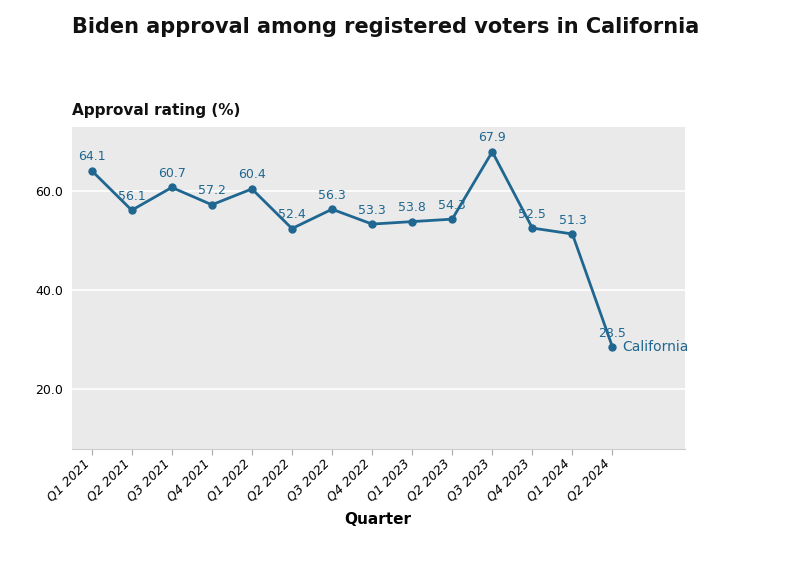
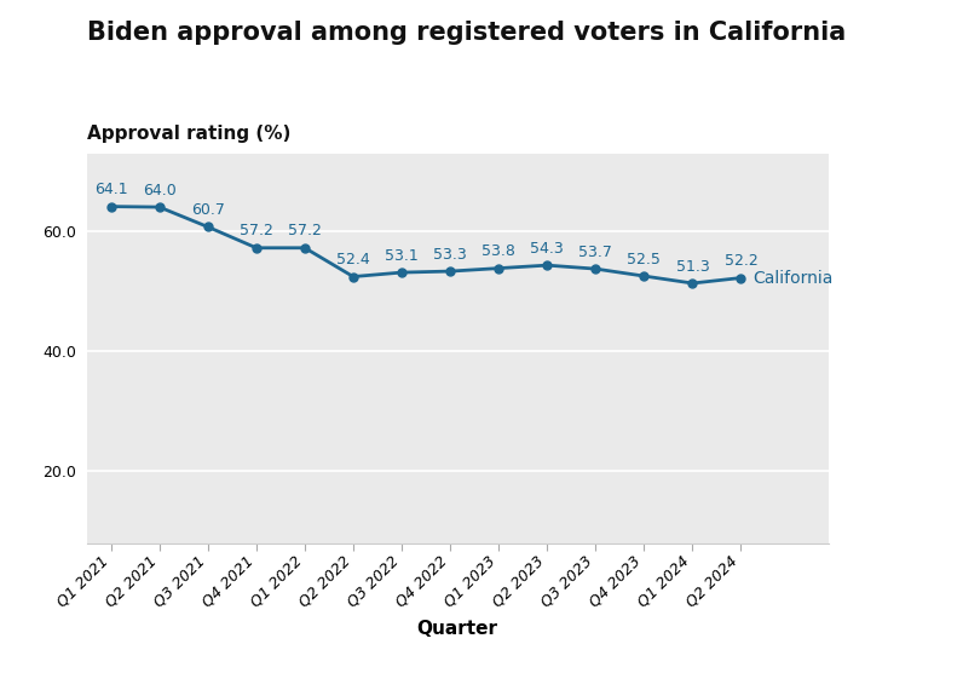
Q2 2021: 56.1 -> 64.0
Q1 2022: 60.4 -> 57.2
Q3 2022: 56.3 -> 53.1
Q3 2023: 67.9 -> 53.7
Q2 2024: 28.5 -> 52.2
